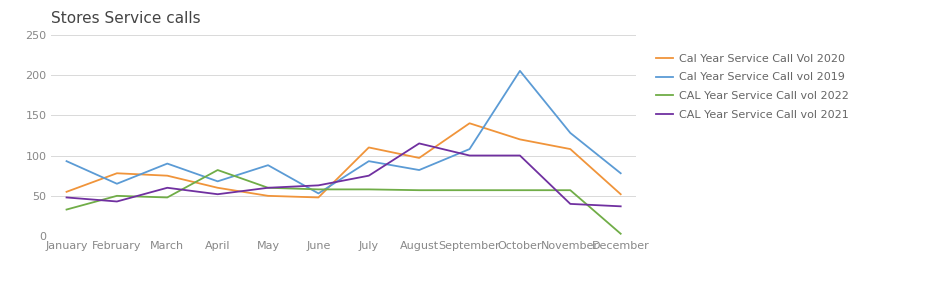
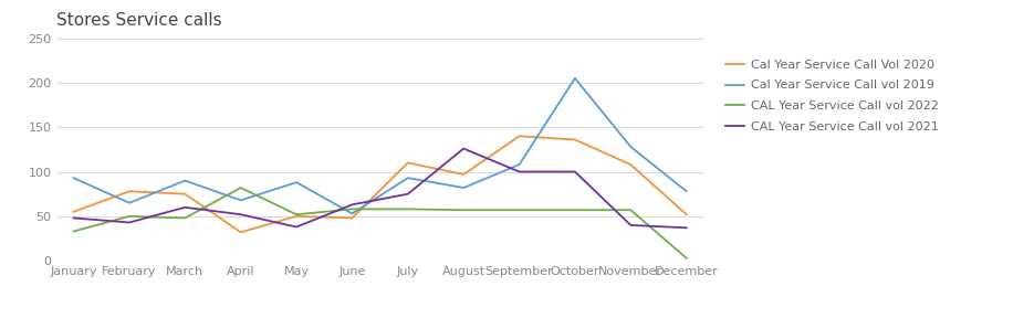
Cal Year Service Call Vol 2020/April: 60 -> 32
CAL Year Service Call vol 2022/May: 60 -> 52
CAL Year Service Call vol 2021/May: 60 -> 38
CAL Year Service Call vol 2021/August: 115 -> 126
Cal Year Service Call Vol 2020/October: 120 -> 136
